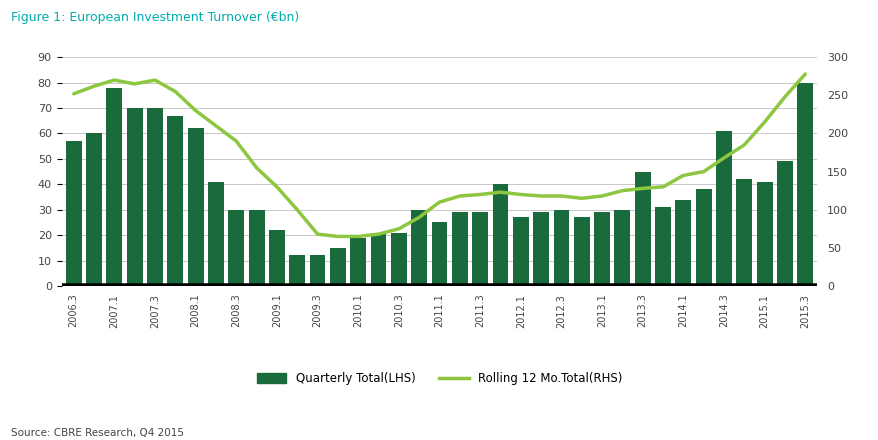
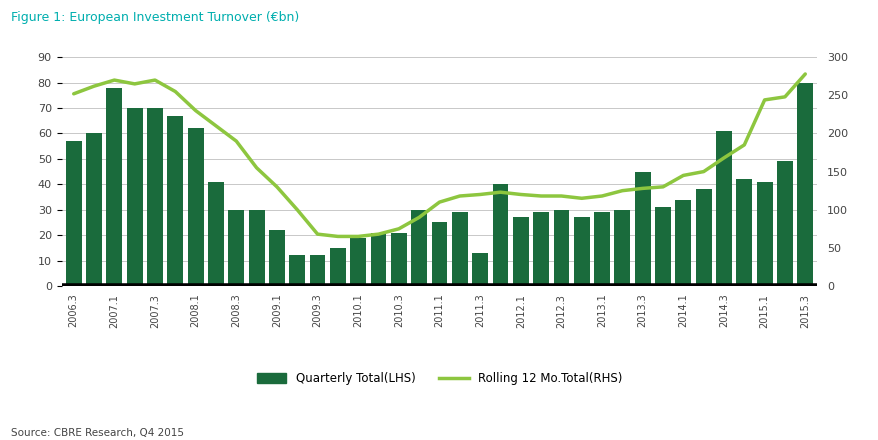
Quarterly Total(LHS)/2011.3: 29 -> 13
Rolling 12 Mo.Total(RHS)/2015.1: 215 -> 244
